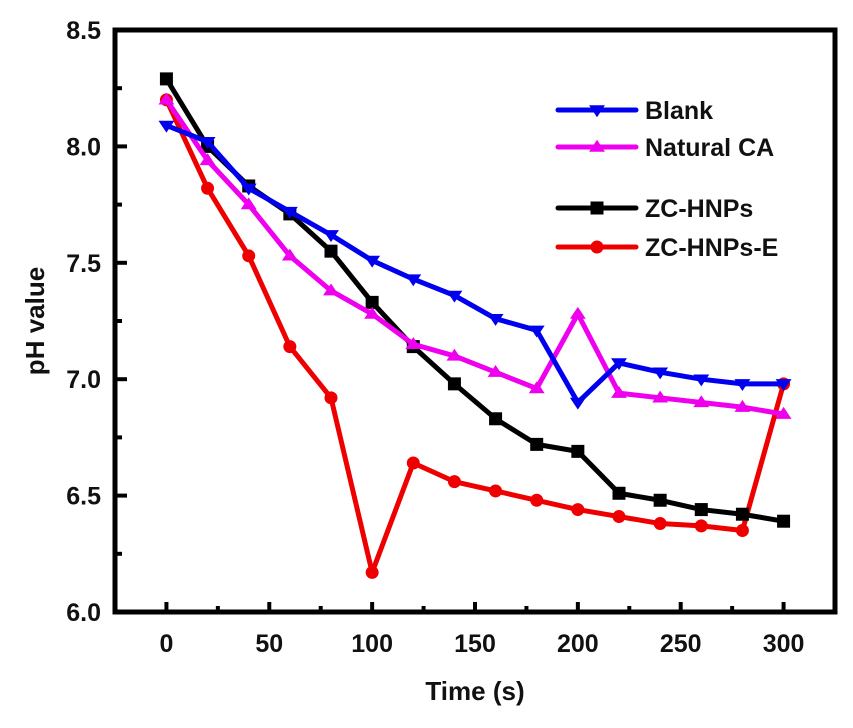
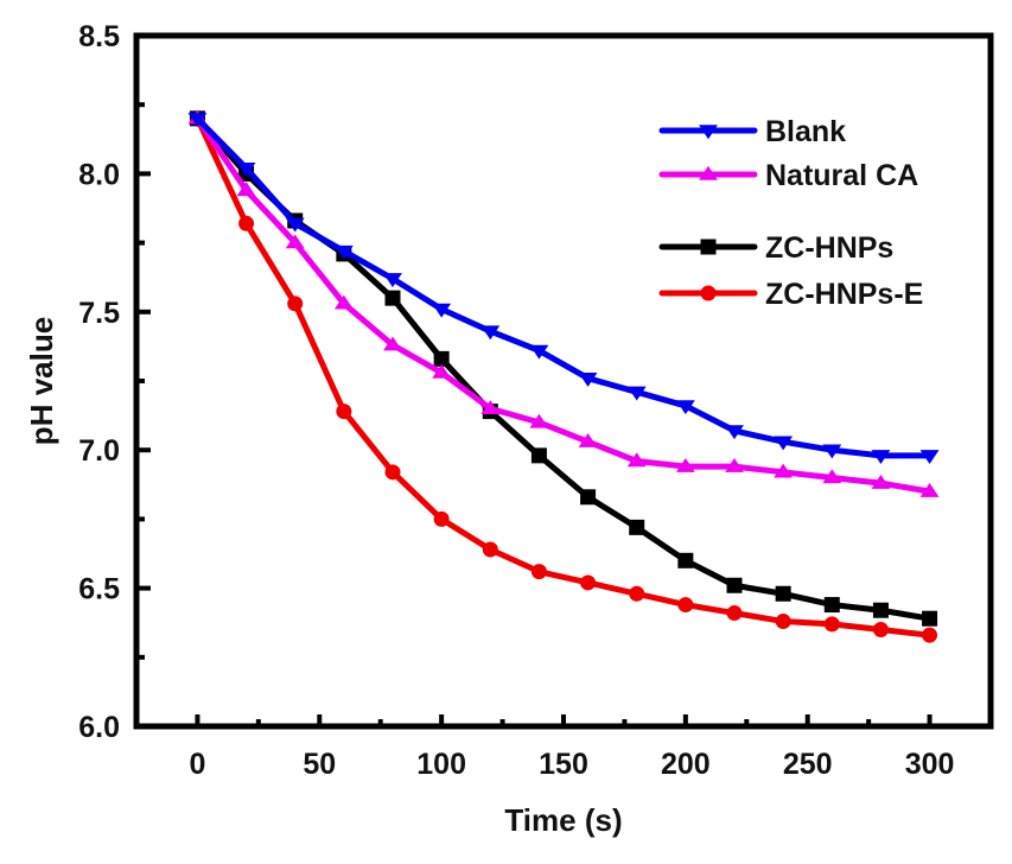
Blank/0: 8.09 -> 8.20
ZC-HNPs/0: 8.29 -> 8.20
ZC-HNPs-E/100: 6.17 -> 6.75
Blank/200: 6.90 -> 7.16
Natural CA/200: 7.28 -> 6.94
ZC-HNPs/200: 6.69 -> 6.60
ZC-HNPs-E/300: 6.98 -> 6.33
